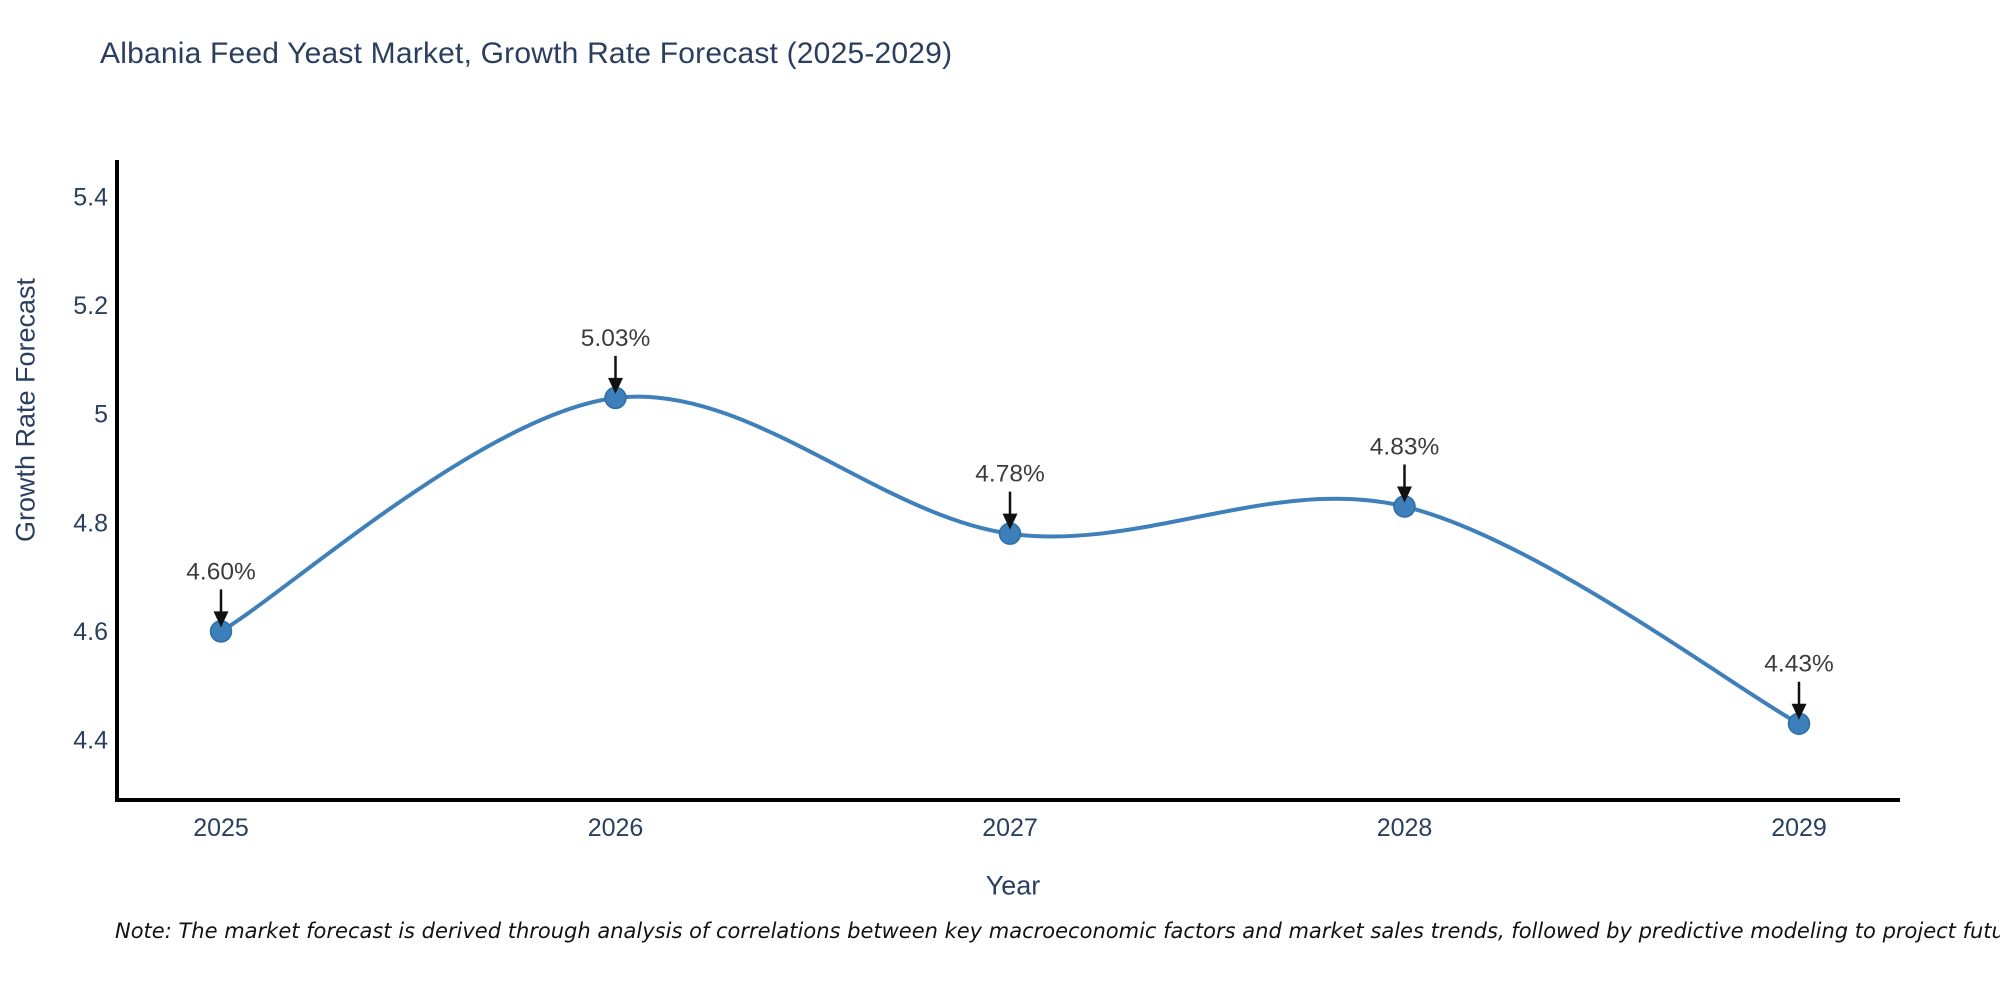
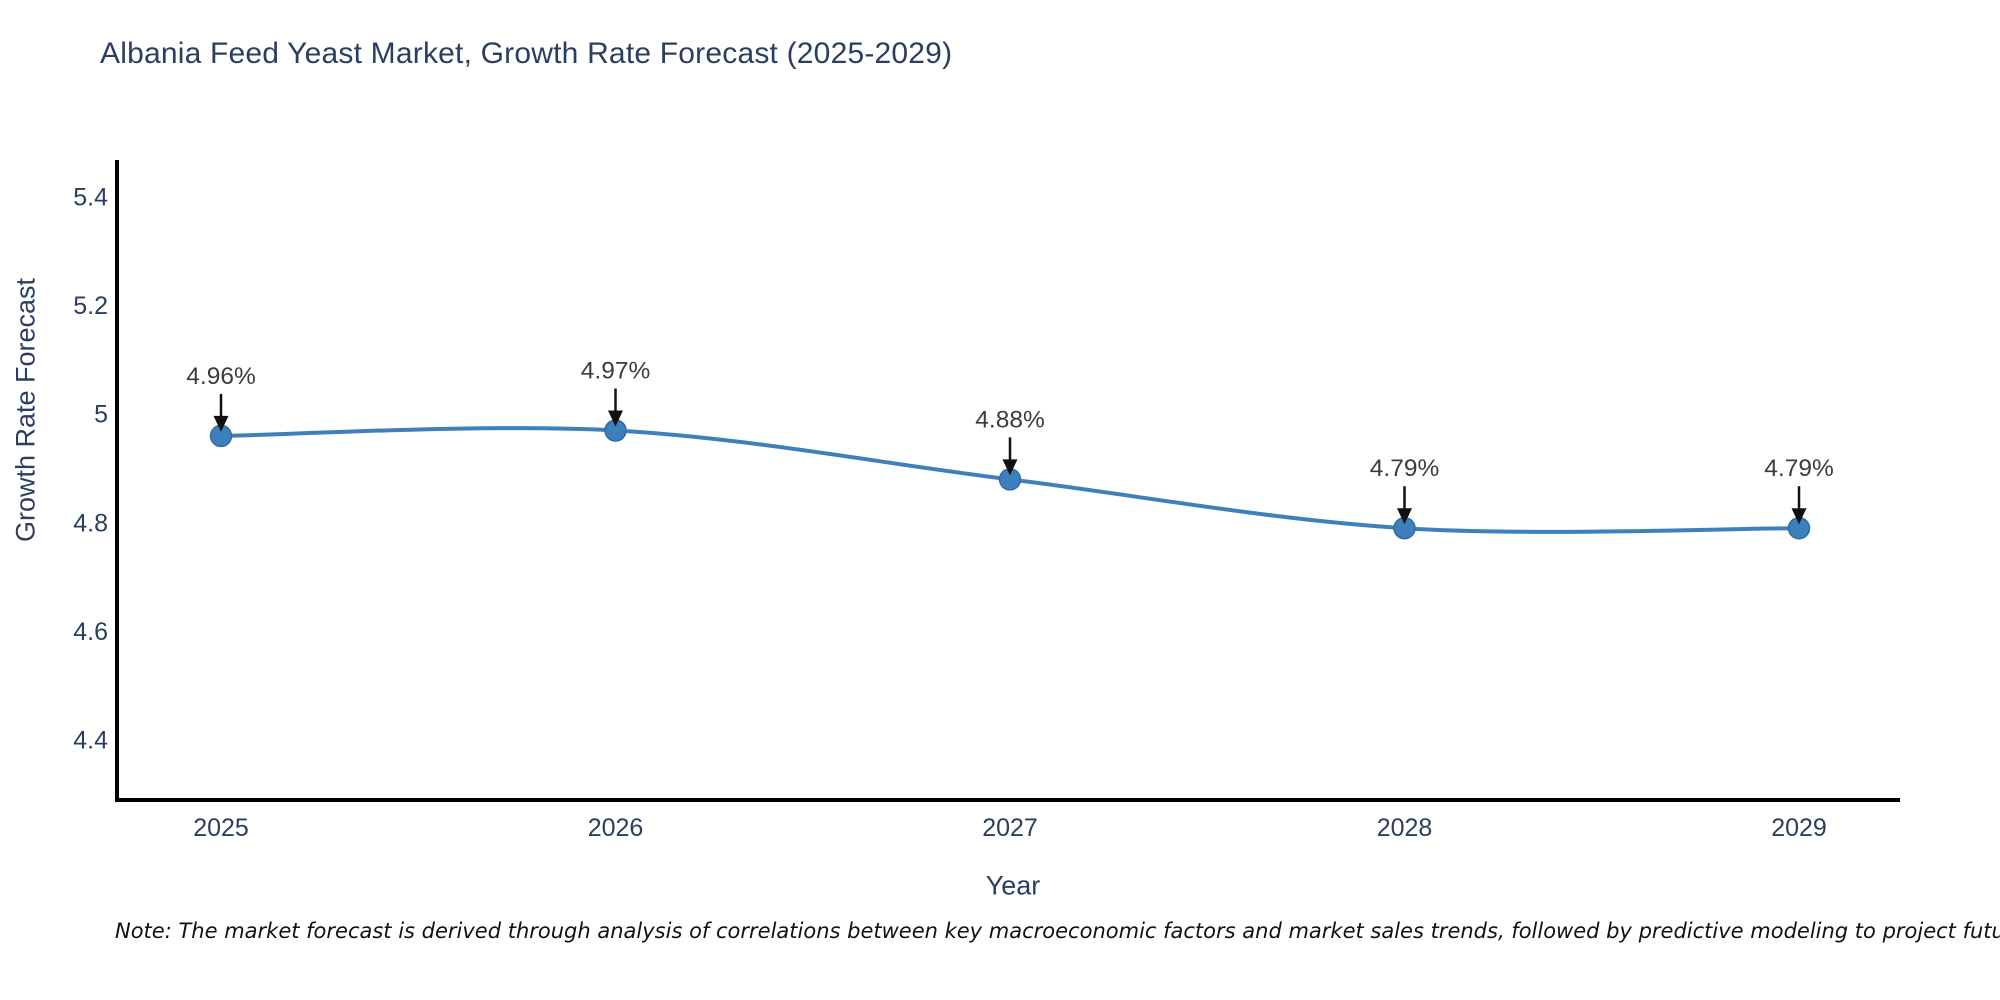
2025: 4.60% -> 4.96%
2026: 5.03% -> 4.97%
2027: 4.78% -> 4.88%
2028: 4.83% -> 4.79%
2029: 4.43% -> 4.79%
